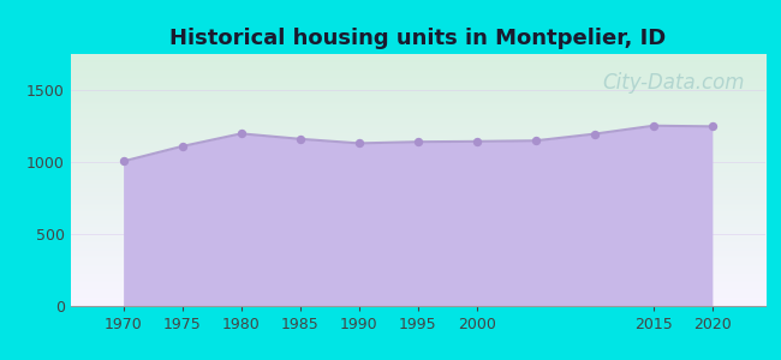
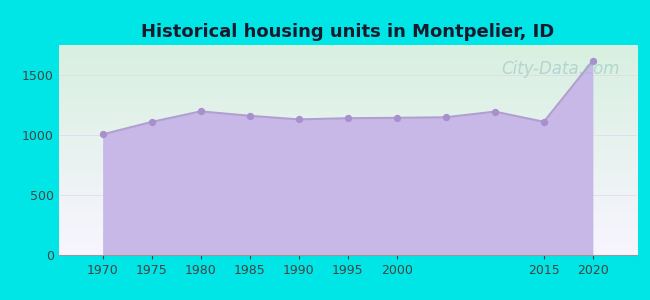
2015: 1250 -> 1110
2020: 1250 -> 1620
